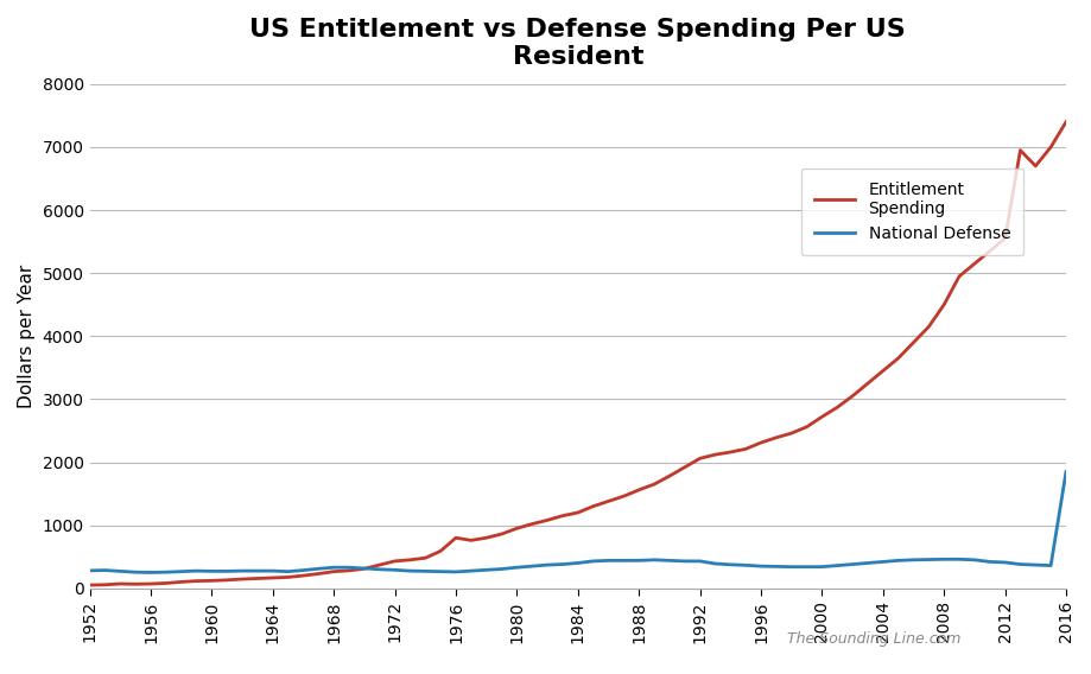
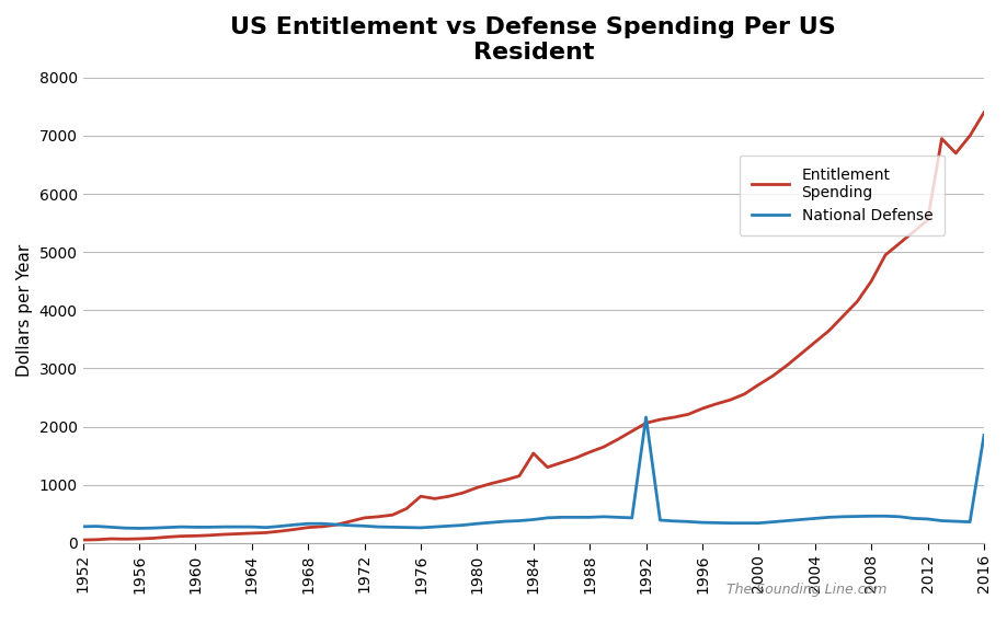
Entitlement Spending/1984: 1200 -> 1540
National Defense/1992: 430 -> 2160
